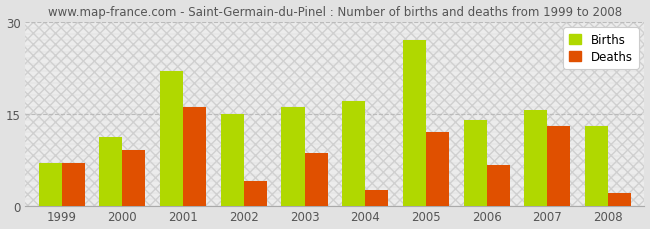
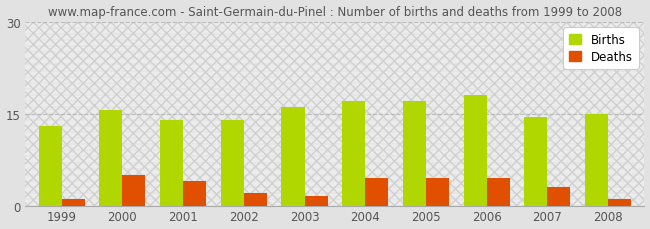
Births/1999: 7.0 -> 13.0
Deaths/1999: 7.0 -> 1.0
Births/2000: 11.2 -> 15.5
Deaths/2000: 9.0 -> 5.0
Births/2001: 22.0 -> 14.0
Deaths/2001: 16.0 -> 4.0
Births/2002: 15.0 -> 14.0
Deaths/2002: 4.0 -> 2.0
Deaths/2003: 8.6 -> 1.5
Deaths/2004: 2.6 -> 4.5
Births/2005: 27.0 -> 17.0
Deaths/2005: 12.0 -> 4.5
Births/2006: 14.0 -> 18.0
Deaths/2006: 6.6 -> 4.5
Births/2007: 15.6 -> 14.5
Deaths/2007: 13.0 -> 3.0
Births/2008: 13.0 -> 15.0
Deaths/2008: 2.0 -> 1.0
